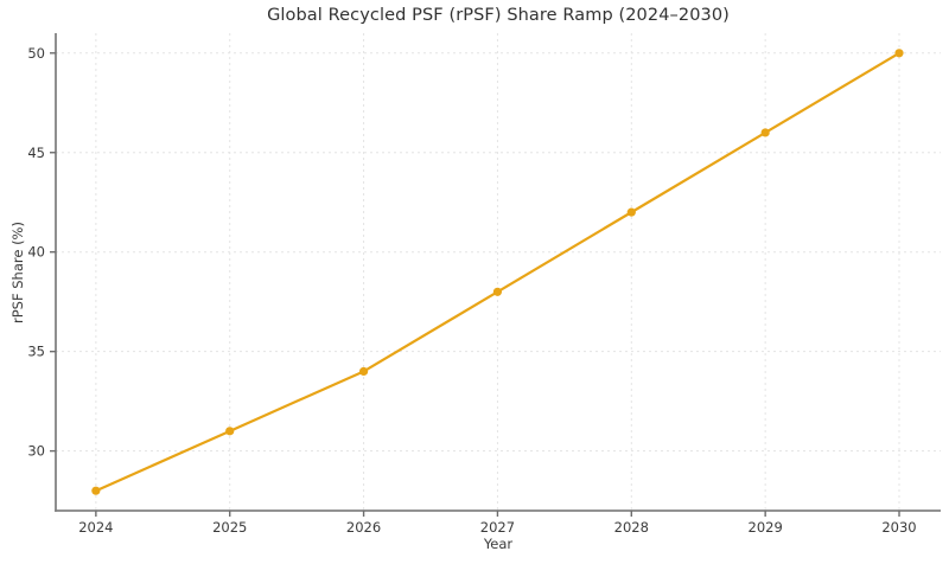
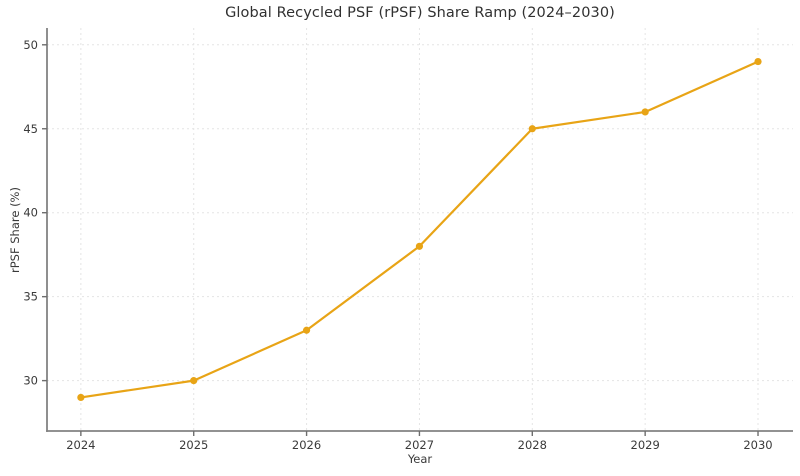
2024: 28 -> 29
2025: 31 -> 30
2026: 34 -> 33
2028: 42 -> 45
2030: 50 -> 49
